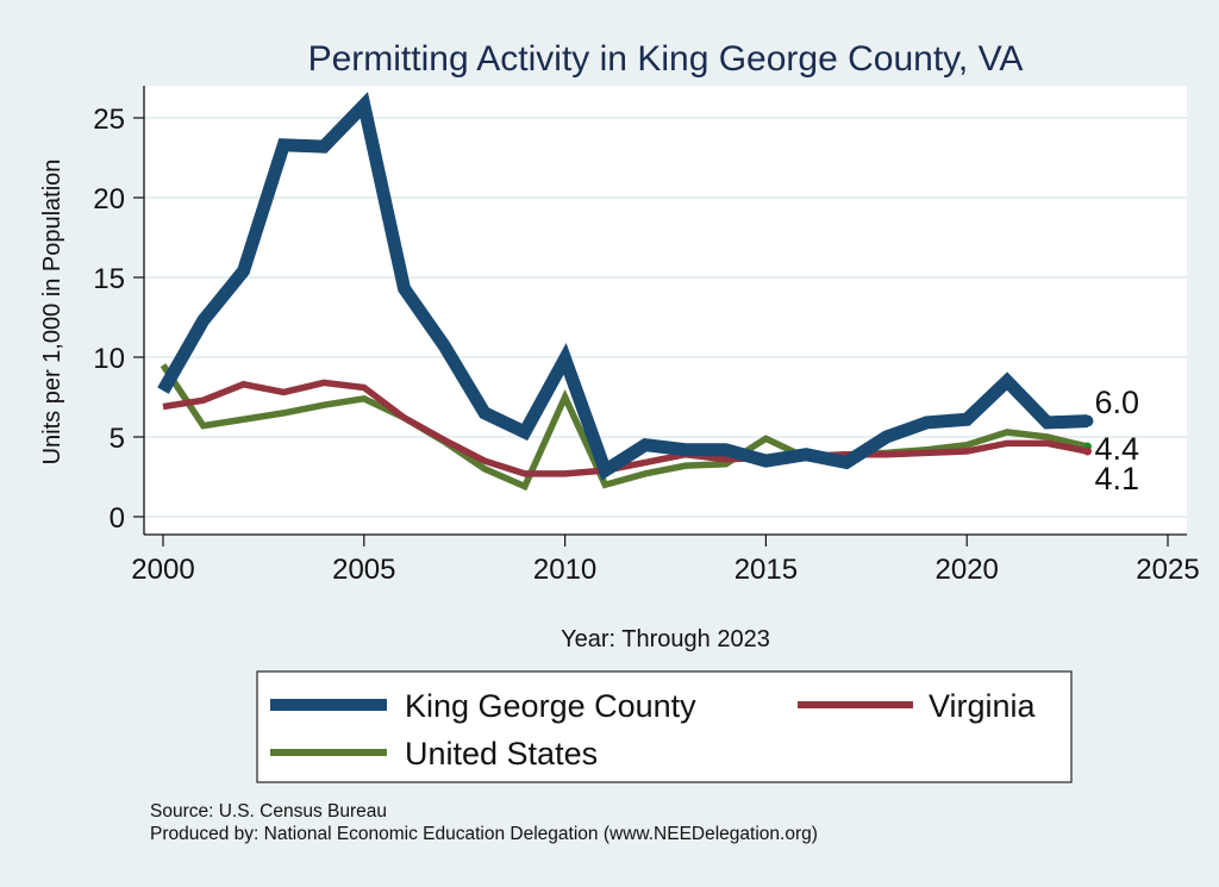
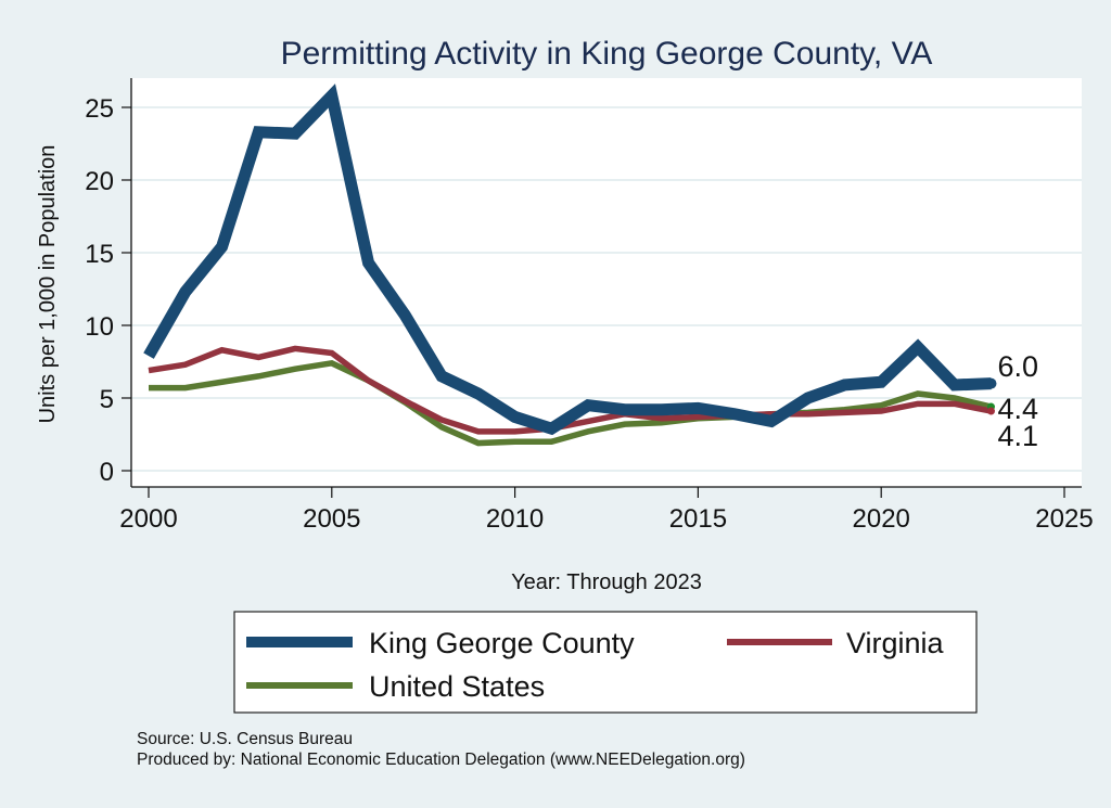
United States/2000: 9.5 -> 5.7
King George County/2010: 9.9 -> 3.7
United States/2010: 7.5 -> 2.0
King George County/2015: 3.5 -> 4.3
United States/2015: 4.9 -> 3.6
